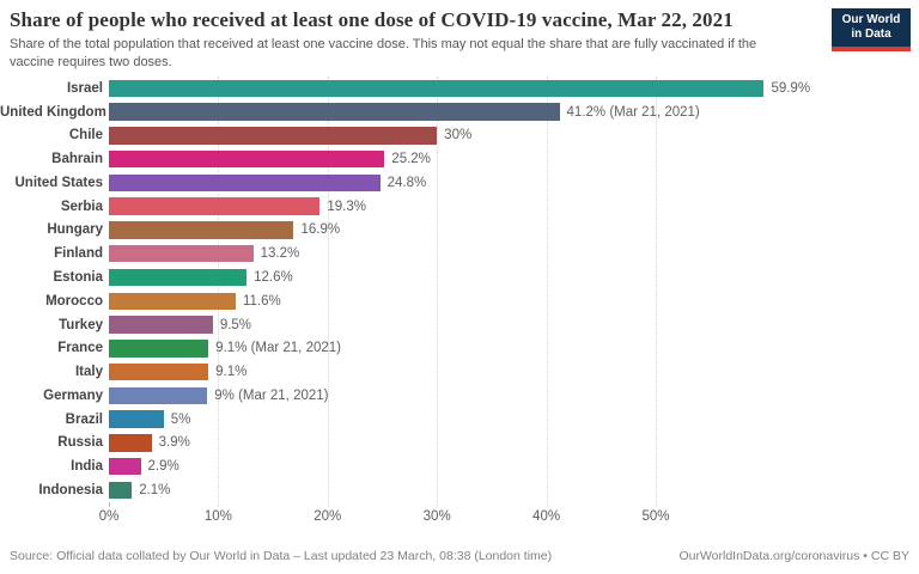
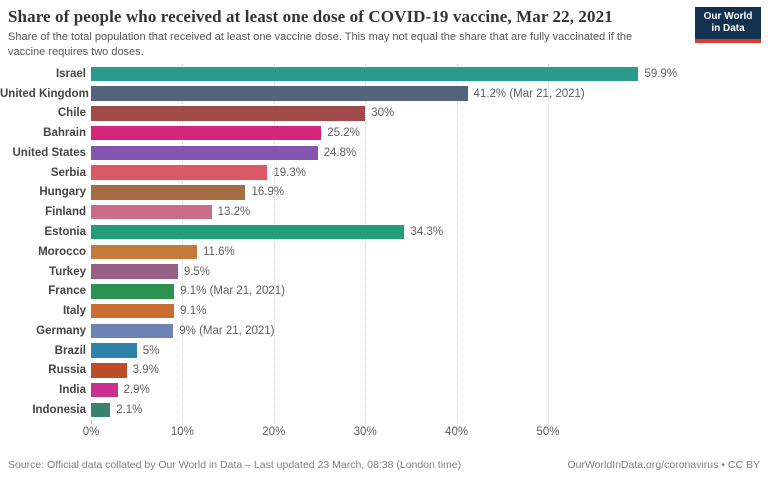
Estonia: 12.6% -> 34.3%
